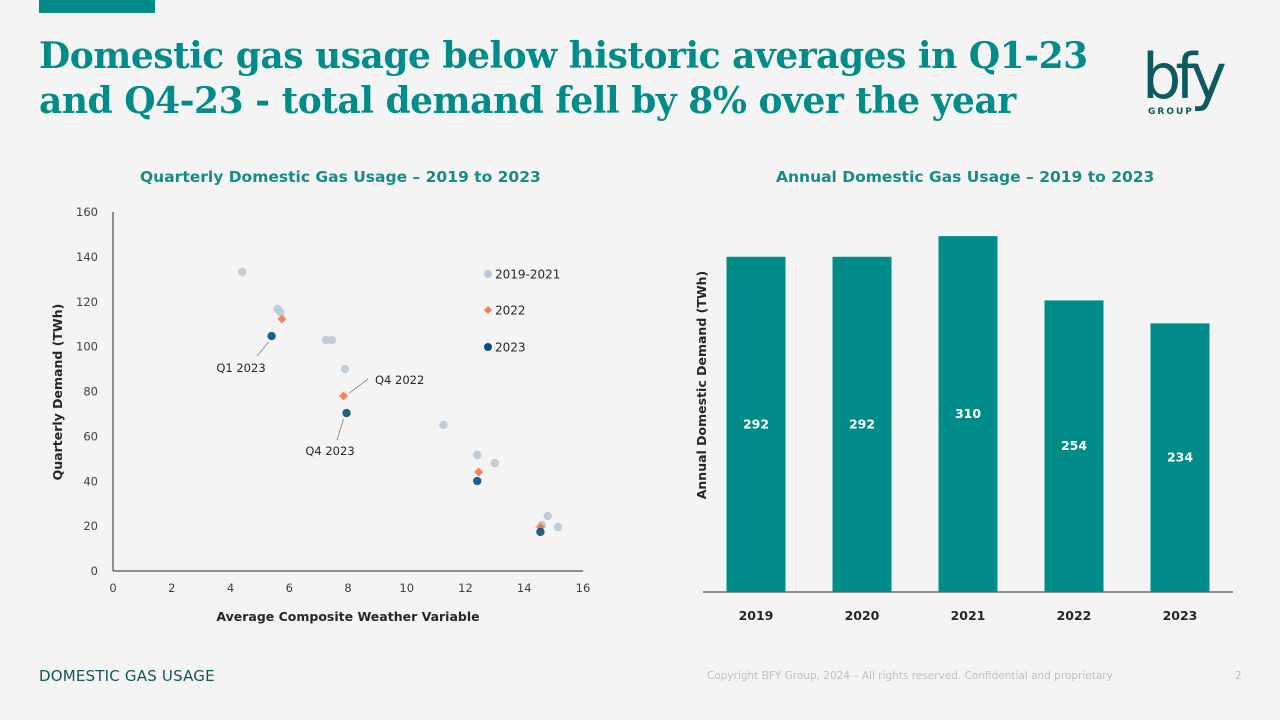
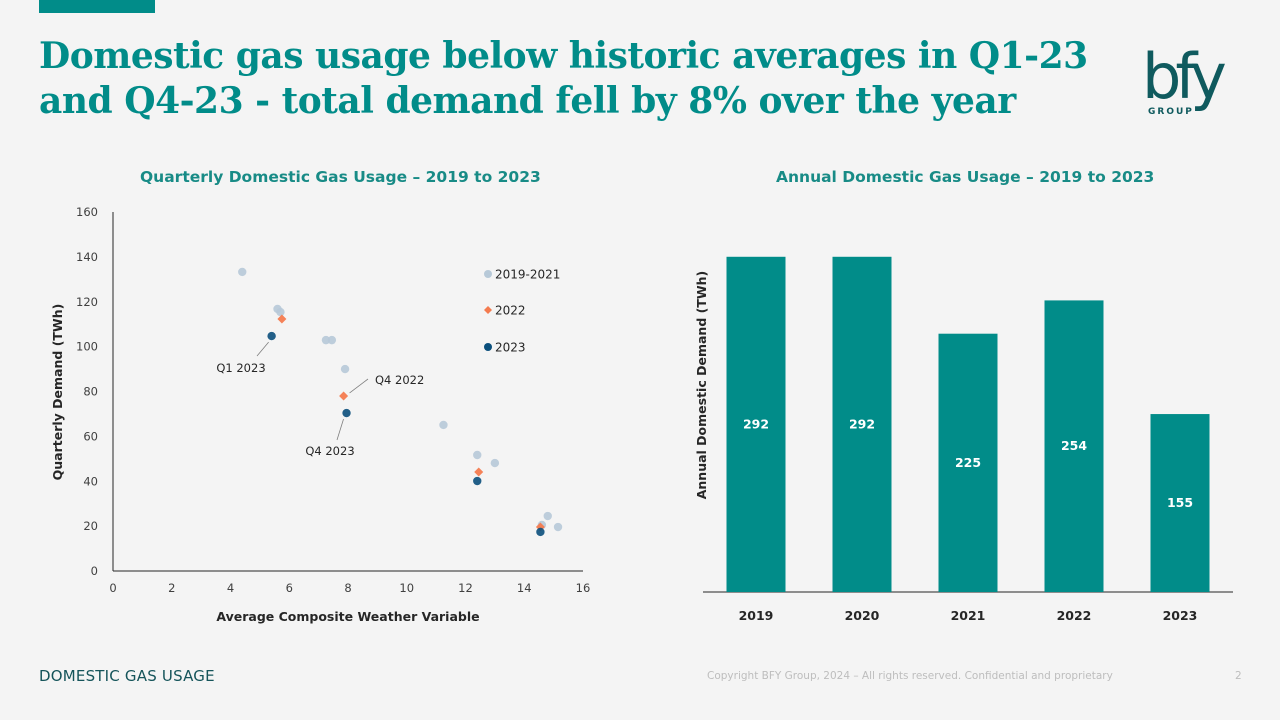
Annual Domestic Gas Usage – 2019 to 2023/2021: 310 -> 225
Annual Domestic Gas Usage – 2019 to 2023/2023: 234 -> 155
